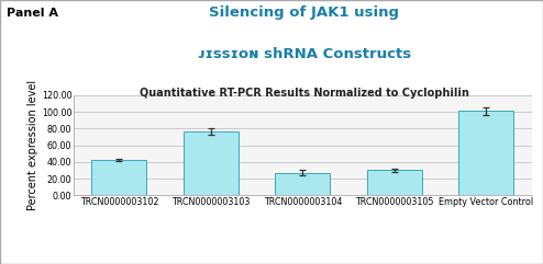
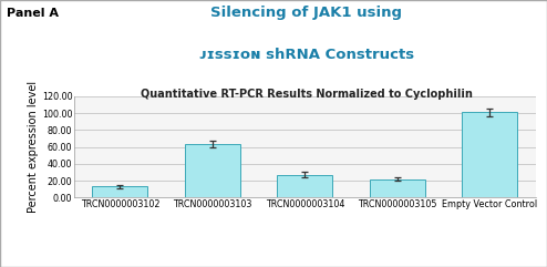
TRCN0000003102: 42 -> 13
TRCN0000003103: 76 -> 63
TRCN0000003105: 30 -> 22
